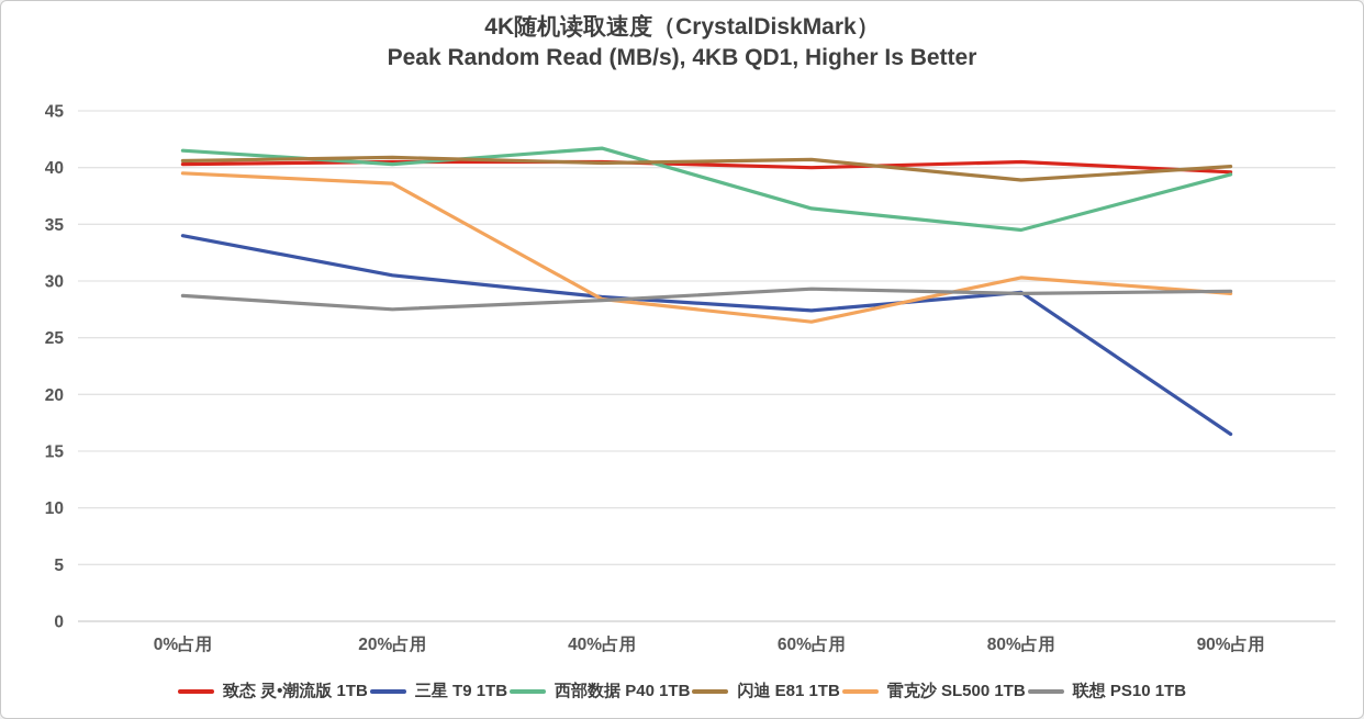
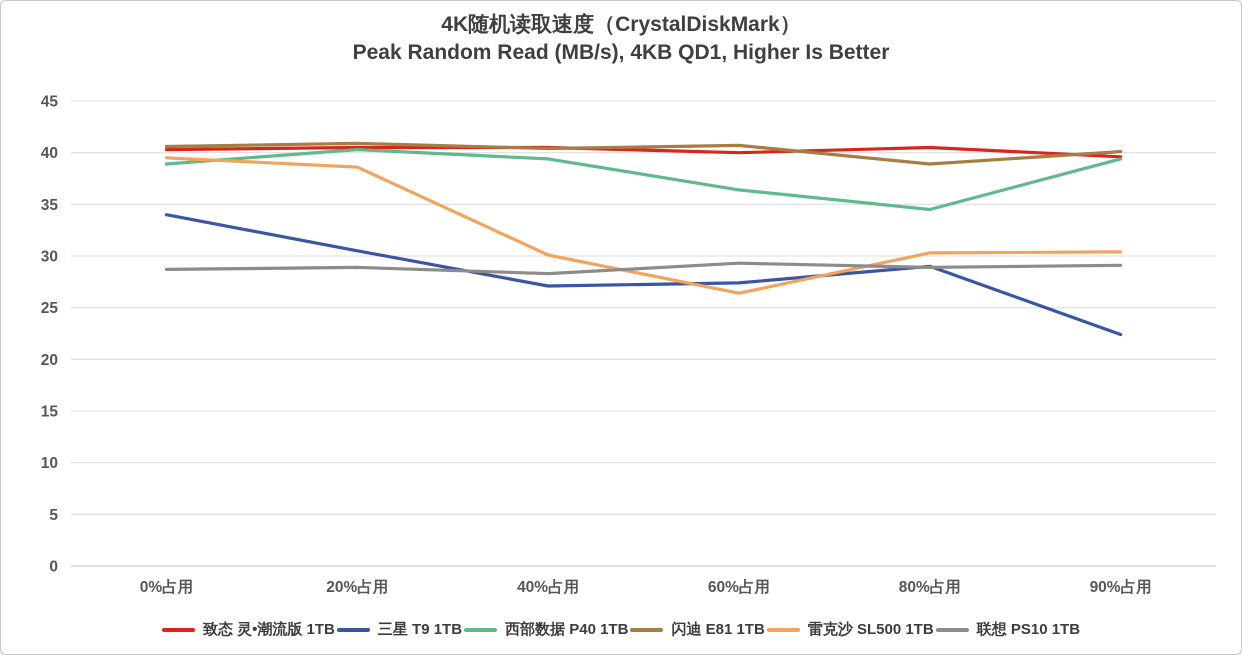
西部数据 P40 1TB/0%占用: 41.5 -> 38.9
联想 PS10 1TB/20%占用: 27.5 -> 28.9
三星 T9 1TB/40%占用: 28.6 -> 27.1
西部数据 P40 1TB/40%占用: 41.7 -> 39.4
雷克沙 SL500 1TB/40%占用: 28.4 -> 30.1
三星 T9 1TB/90%占用: 16.5 -> 22.4
雷克沙 SL500 1TB/90%占用: 28.9 -> 30.4
